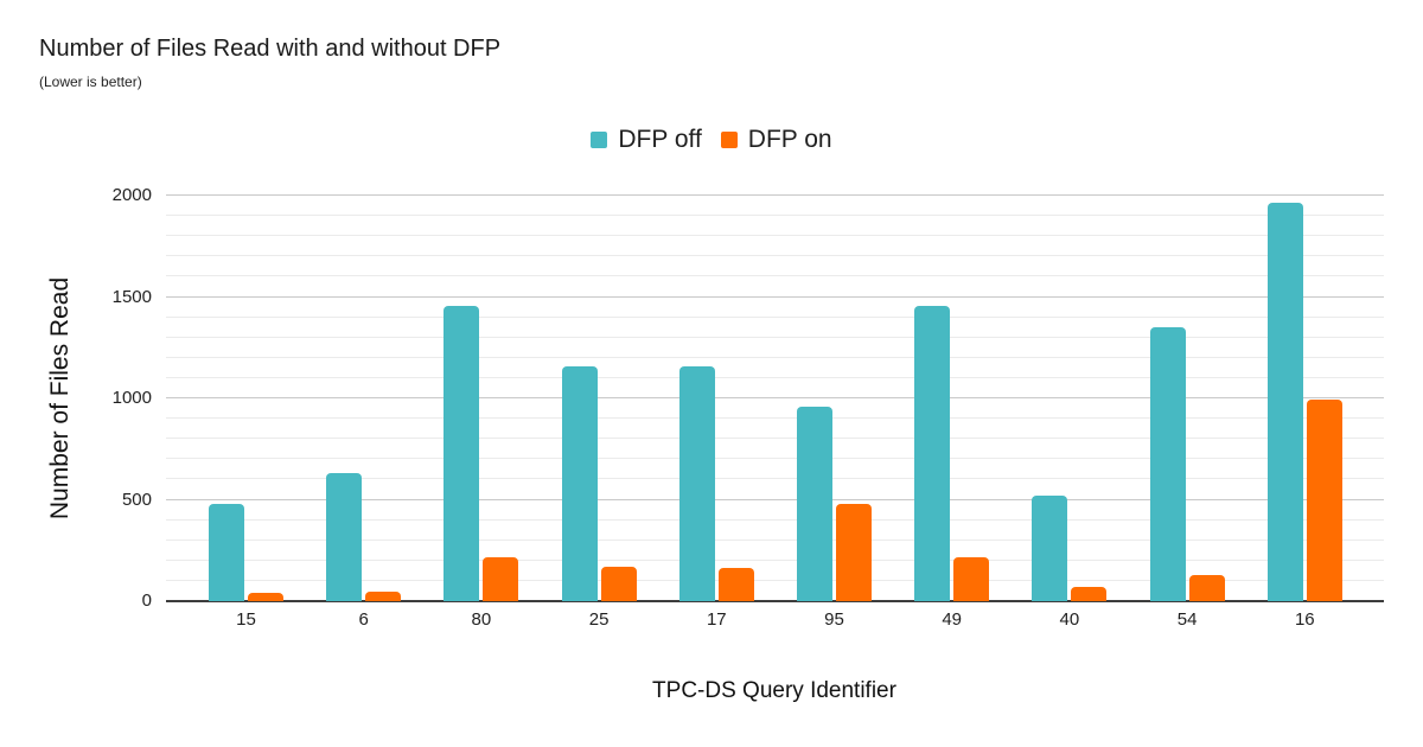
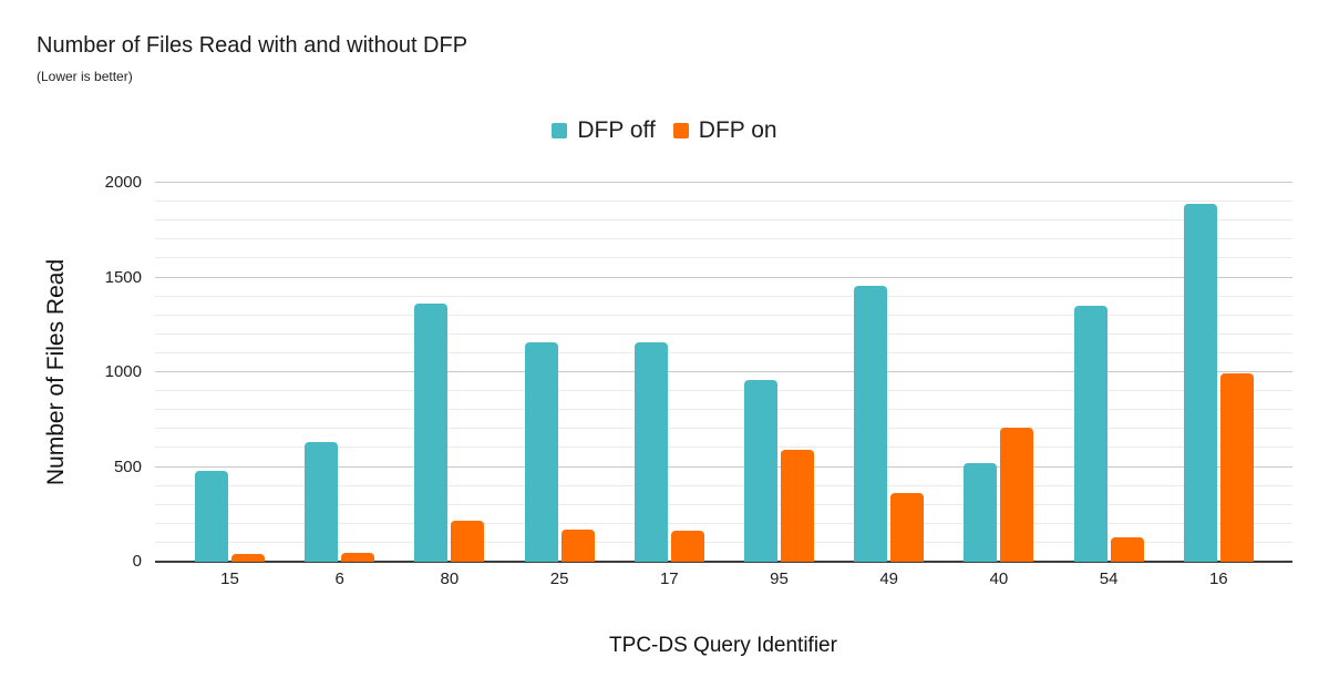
DFP off/80: 1460 -> 1360
DFP on/95: 480 -> 590
DFP on/49: 220 -> 360
DFP on/40: 70 -> 710
DFP off/16: 1960 -> 1890
